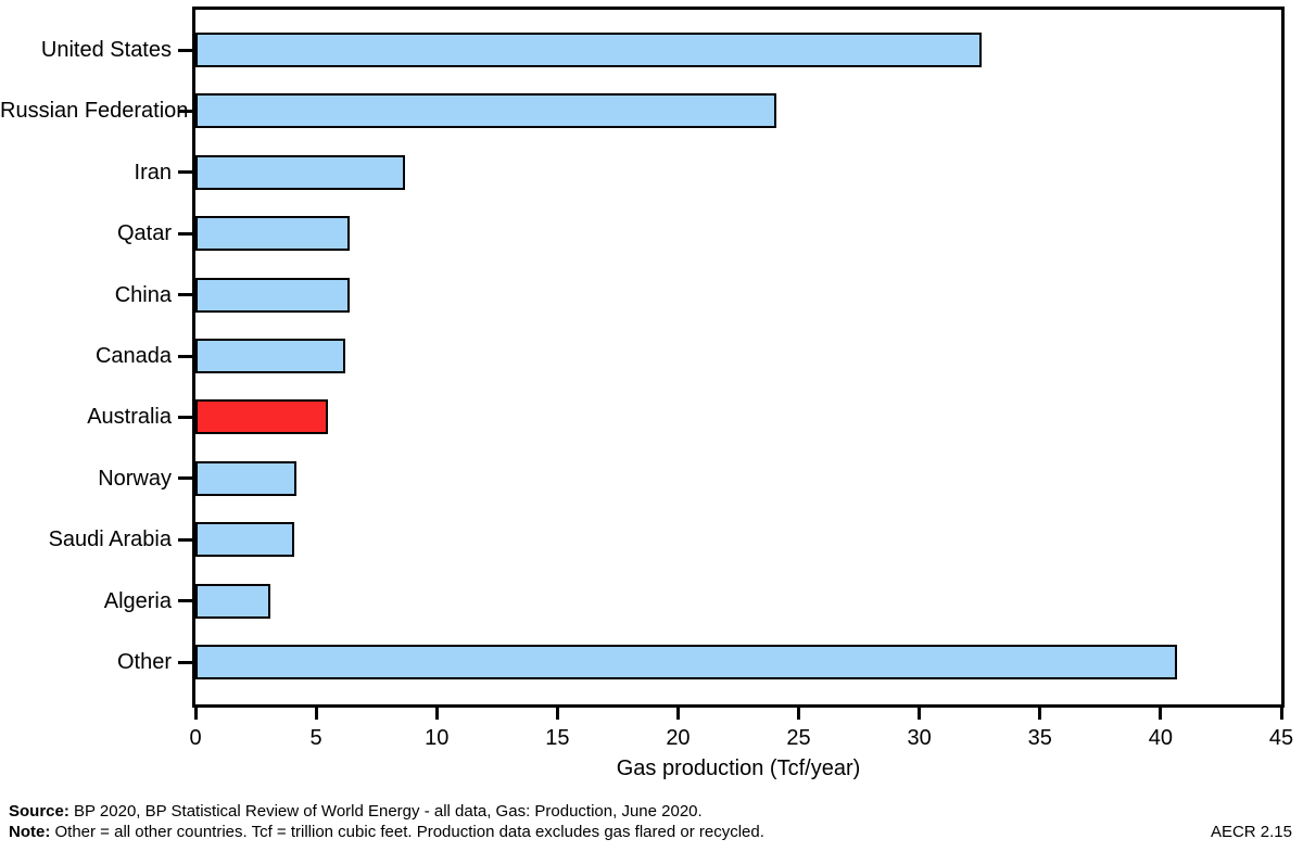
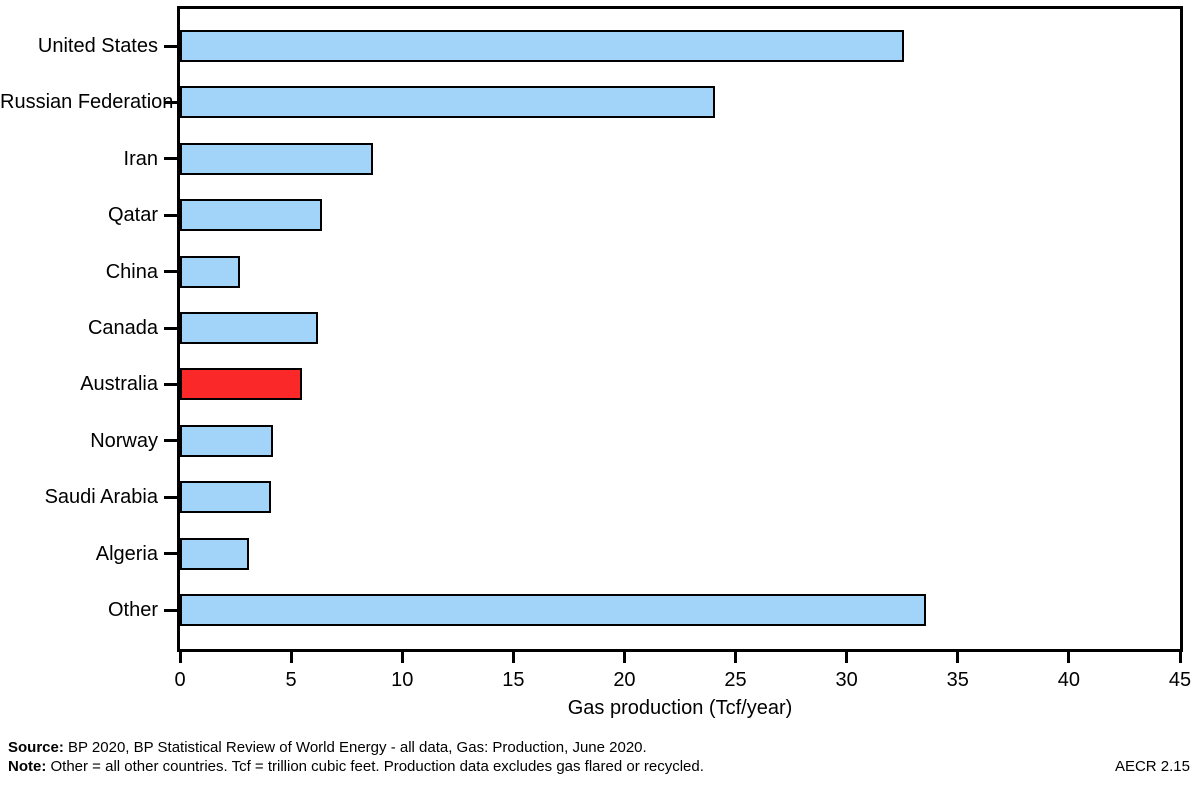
China: 6.3 -> 2.6
Other: 40.6 -> 33.5
